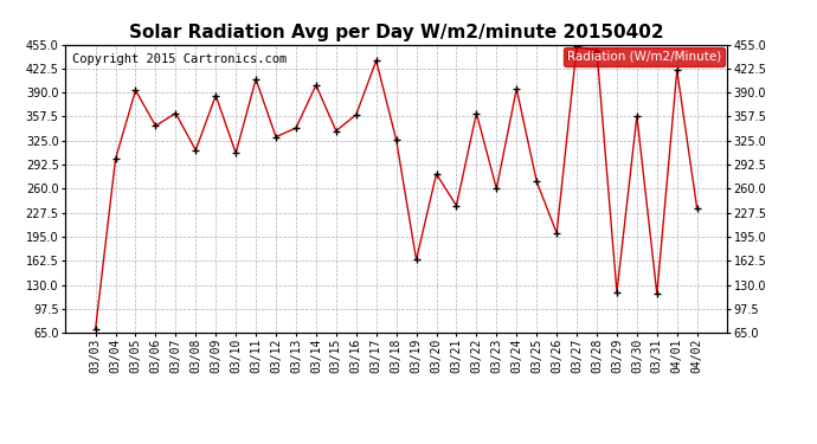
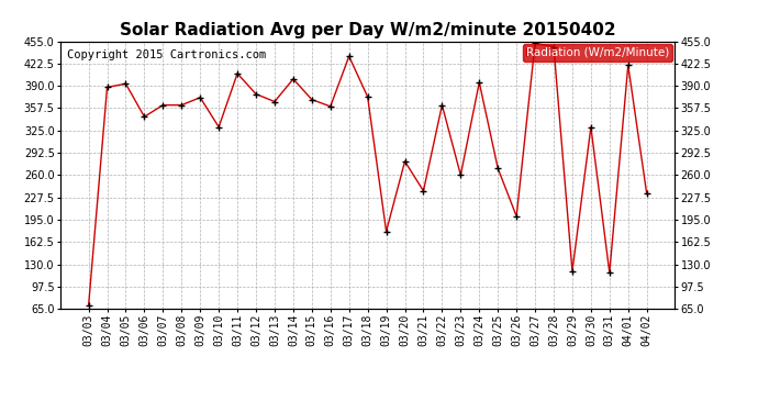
03/04: 300 -> 388
03/08: 312 -> 362
03/09: 386 -> 373
03/10: 308 -> 330
03/12: 330 -> 378
03/13: 342 -> 367
03/15: 338 -> 370
03/18: 326 -> 374
03/19: 164 -> 178
03/30: 358 -> 330
